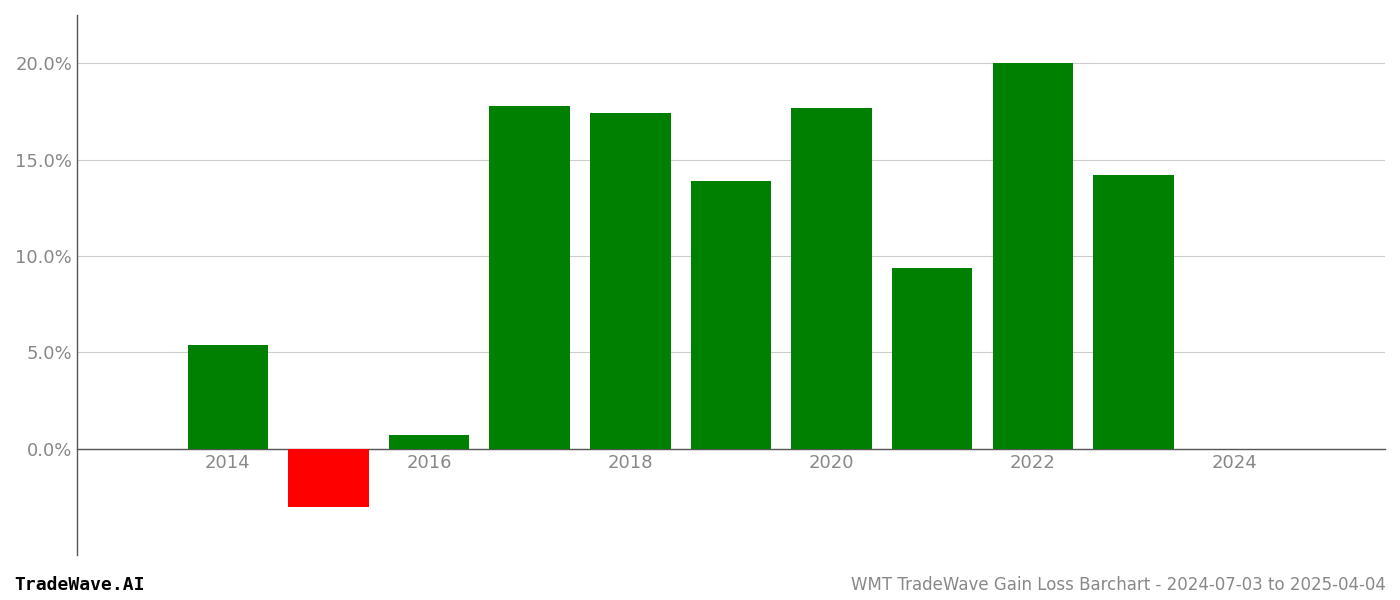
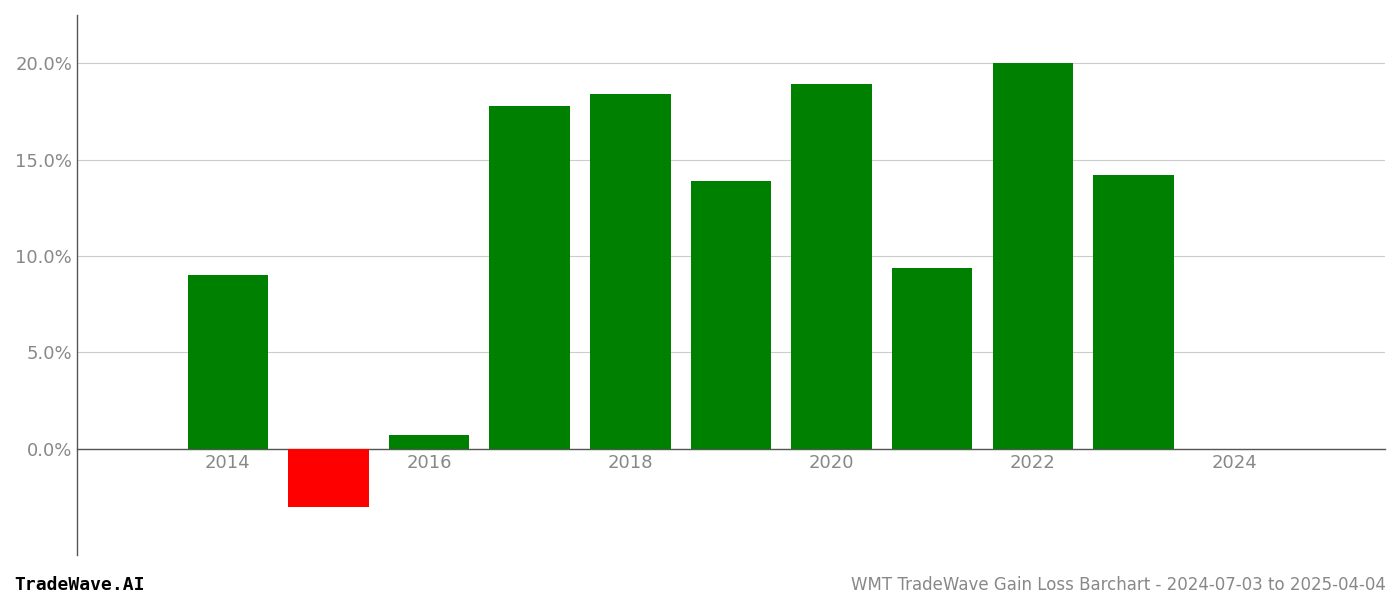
2014: 5.4% -> 9.0%
2018: 17.4% -> 18.4%
2020: 17.7% -> 18.9%
